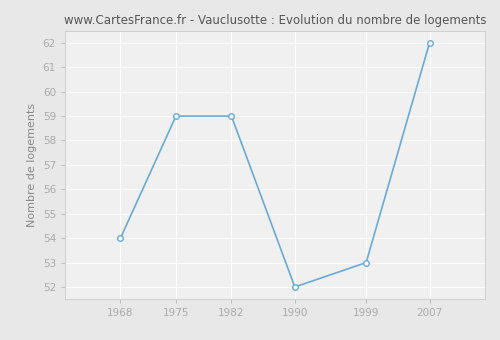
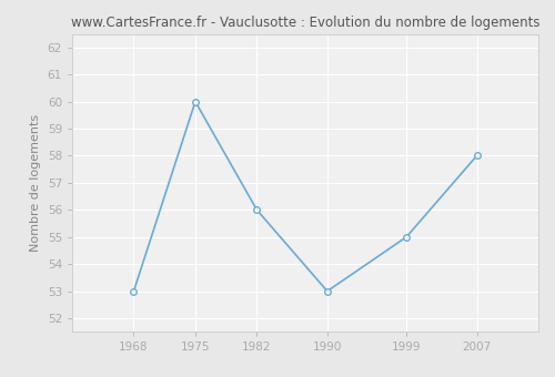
1968: 54 -> 53
1975: 59 -> 60
1982: 59 -> 56
1990: 52 -> 53
1999: 53 -> 55
2007: 62 -> 58
